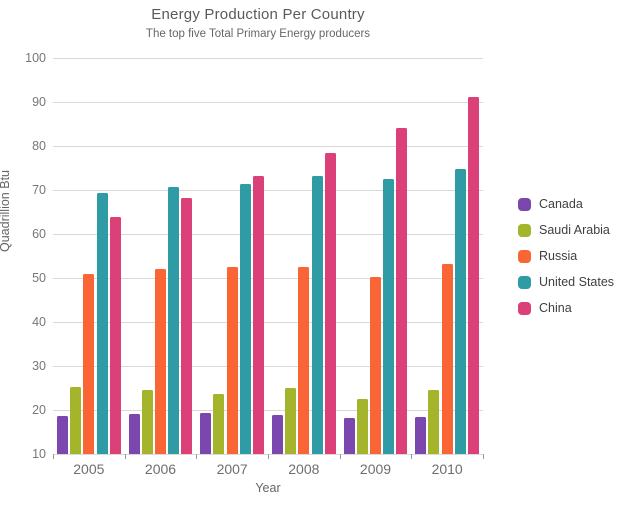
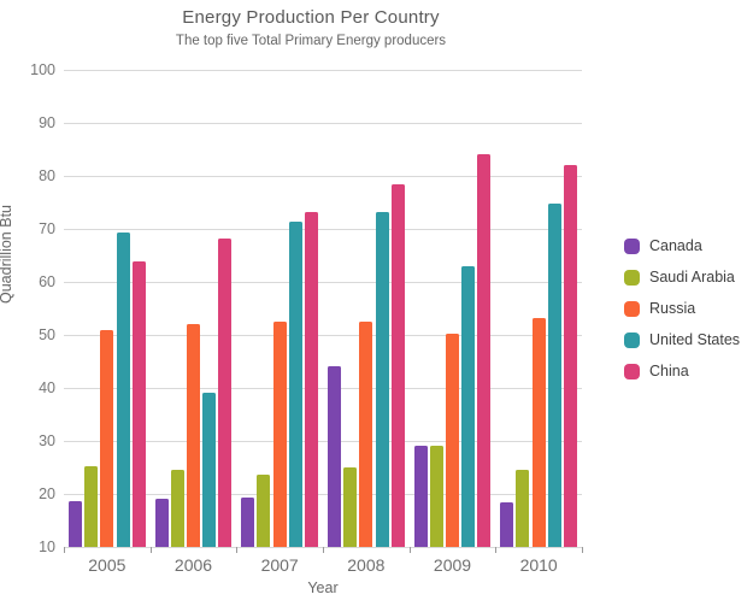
United States/2006: 71 -> 39
Canada/2008: 19 -> 44
Canada/2009: 18 -> 29
Saudi Arabia/2009: 23 -> 29
United States/2009: 73 -> 63
China/2010: 91 -> 82
